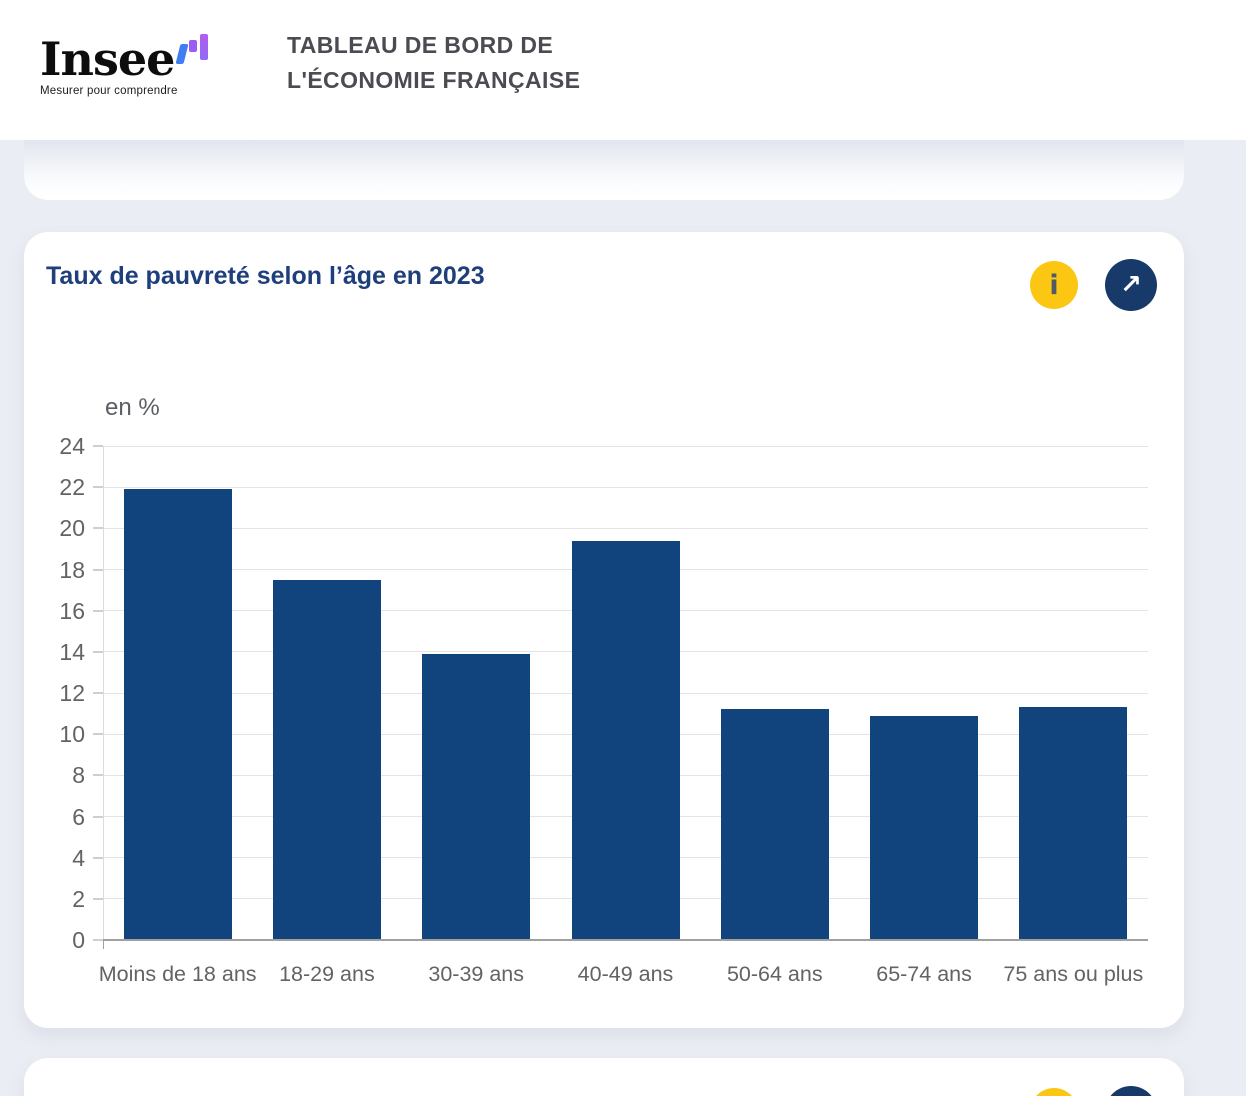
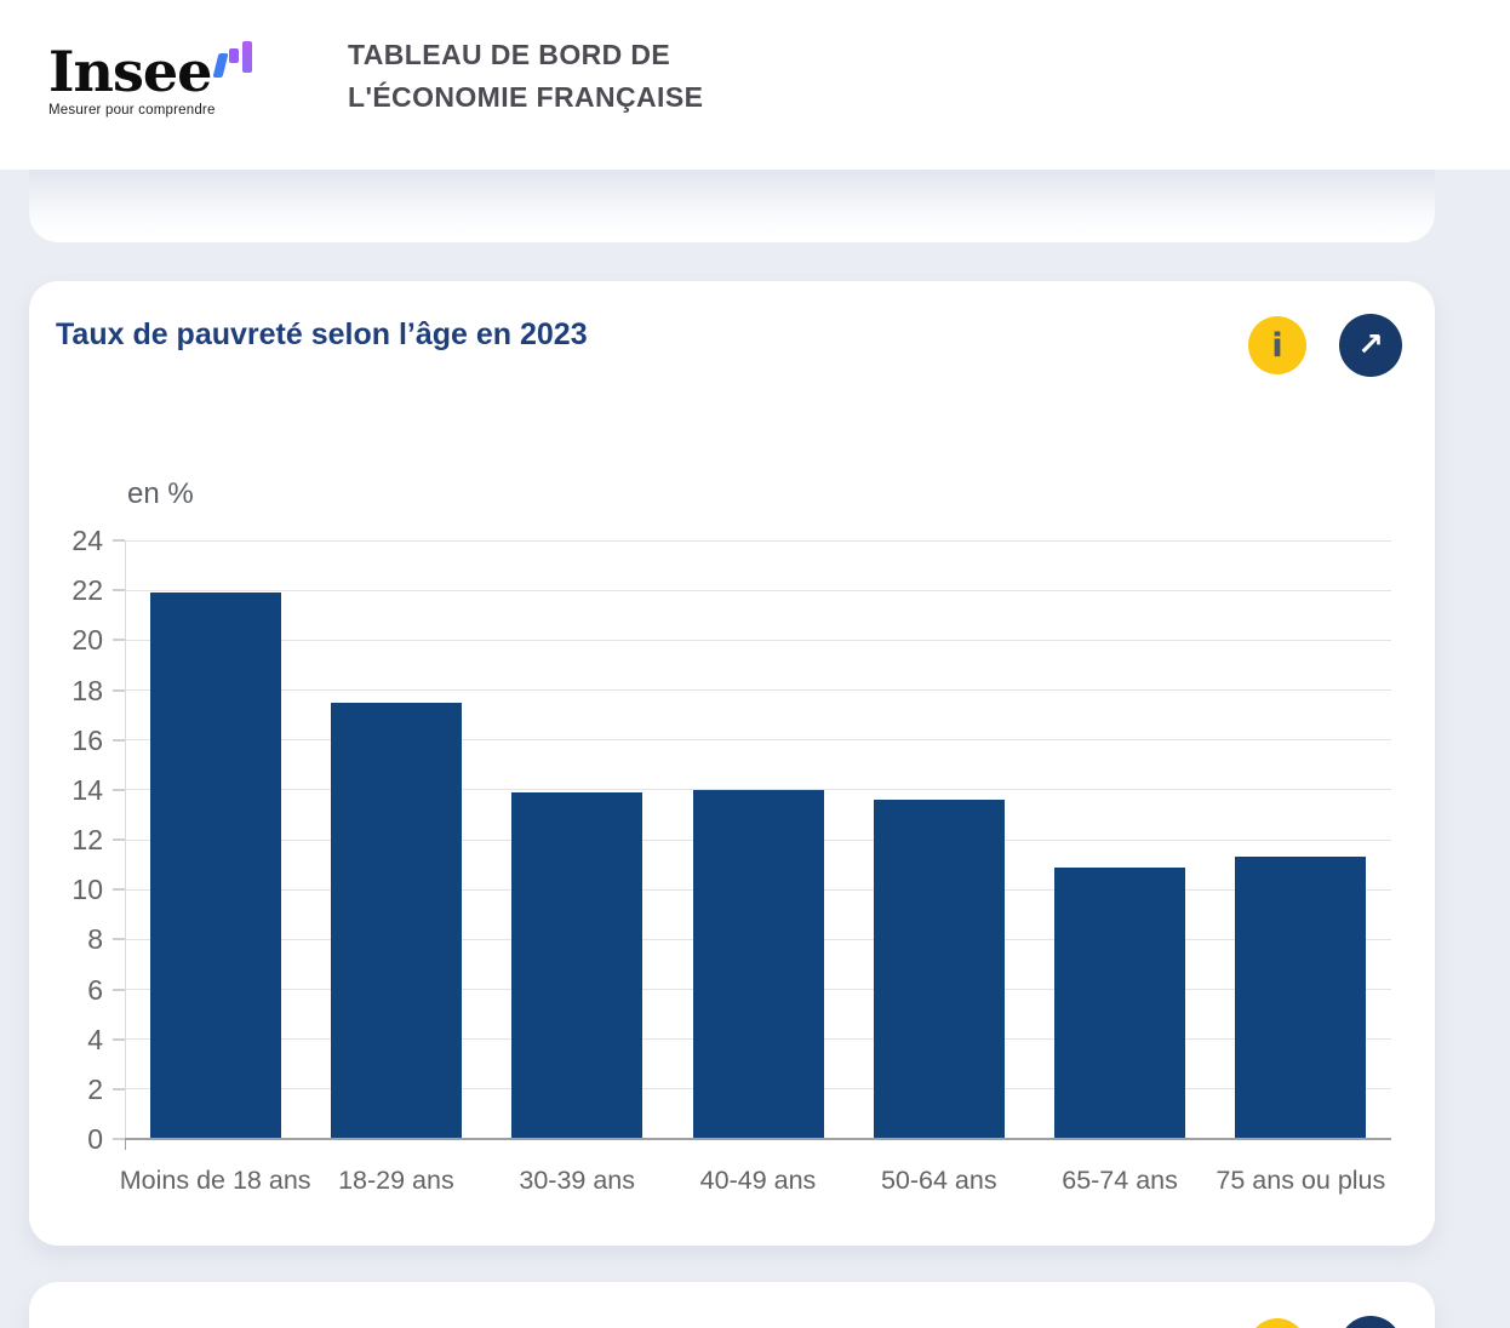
40-49 ans: 19.4 -> 14.0
50-64 ans: 11.2 -> 13.6
